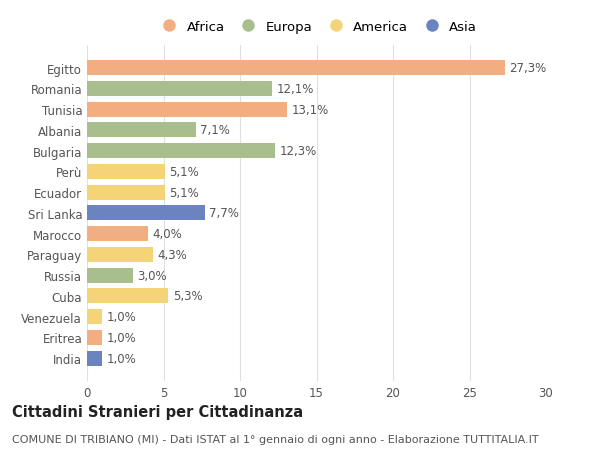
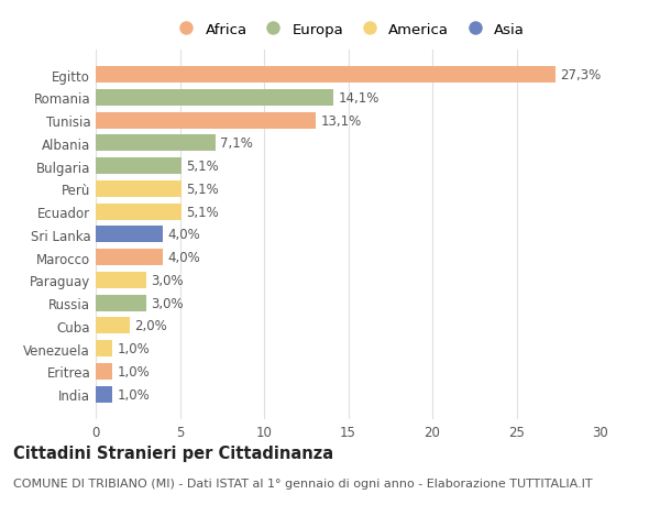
Romania: 12,1% -> 14,1%
Bulgaria: 12,3% -> 5,1%
Sri Lanka: 7,7% -> 4,0%
Paraguay: 4,3% -> 3,0%
Cuba: 5,3% -> 2,0%
